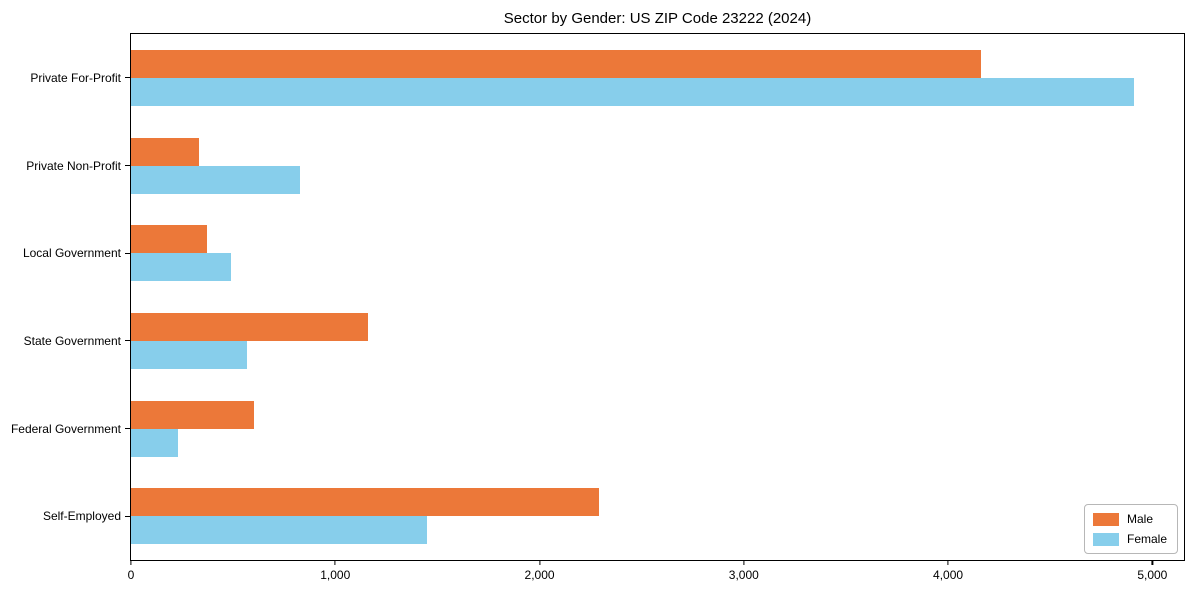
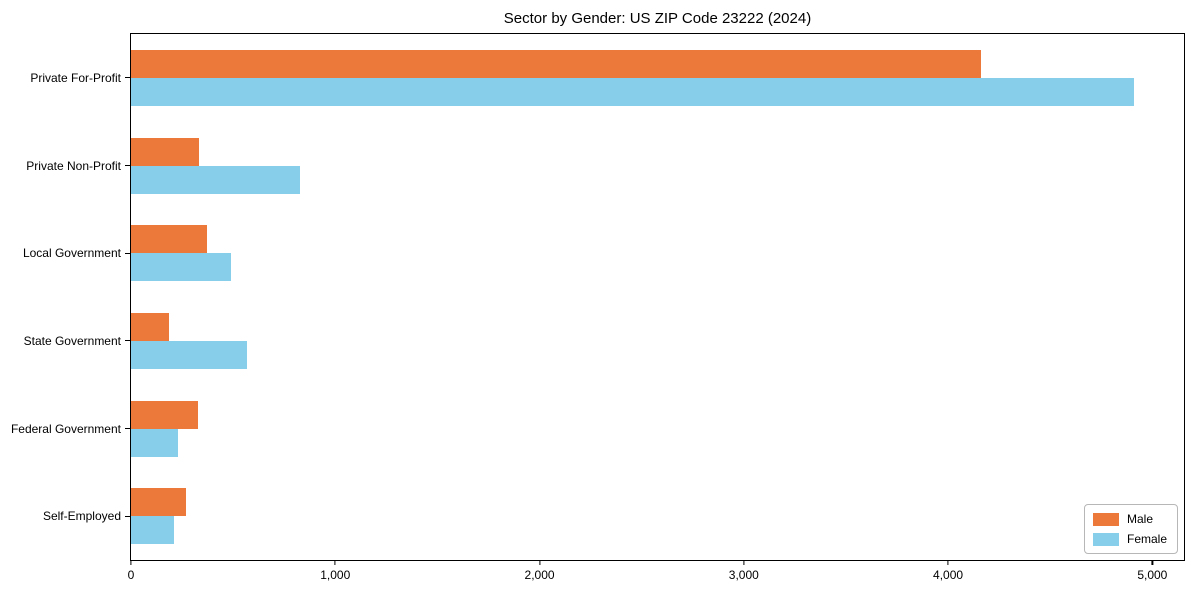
Male/State Government: 1160 -> 180
Male/Federal Government: 600 -> 330
Male/Self-Employed: 2290 -> 270
Female/Self-Employed: 1450 -> 210
